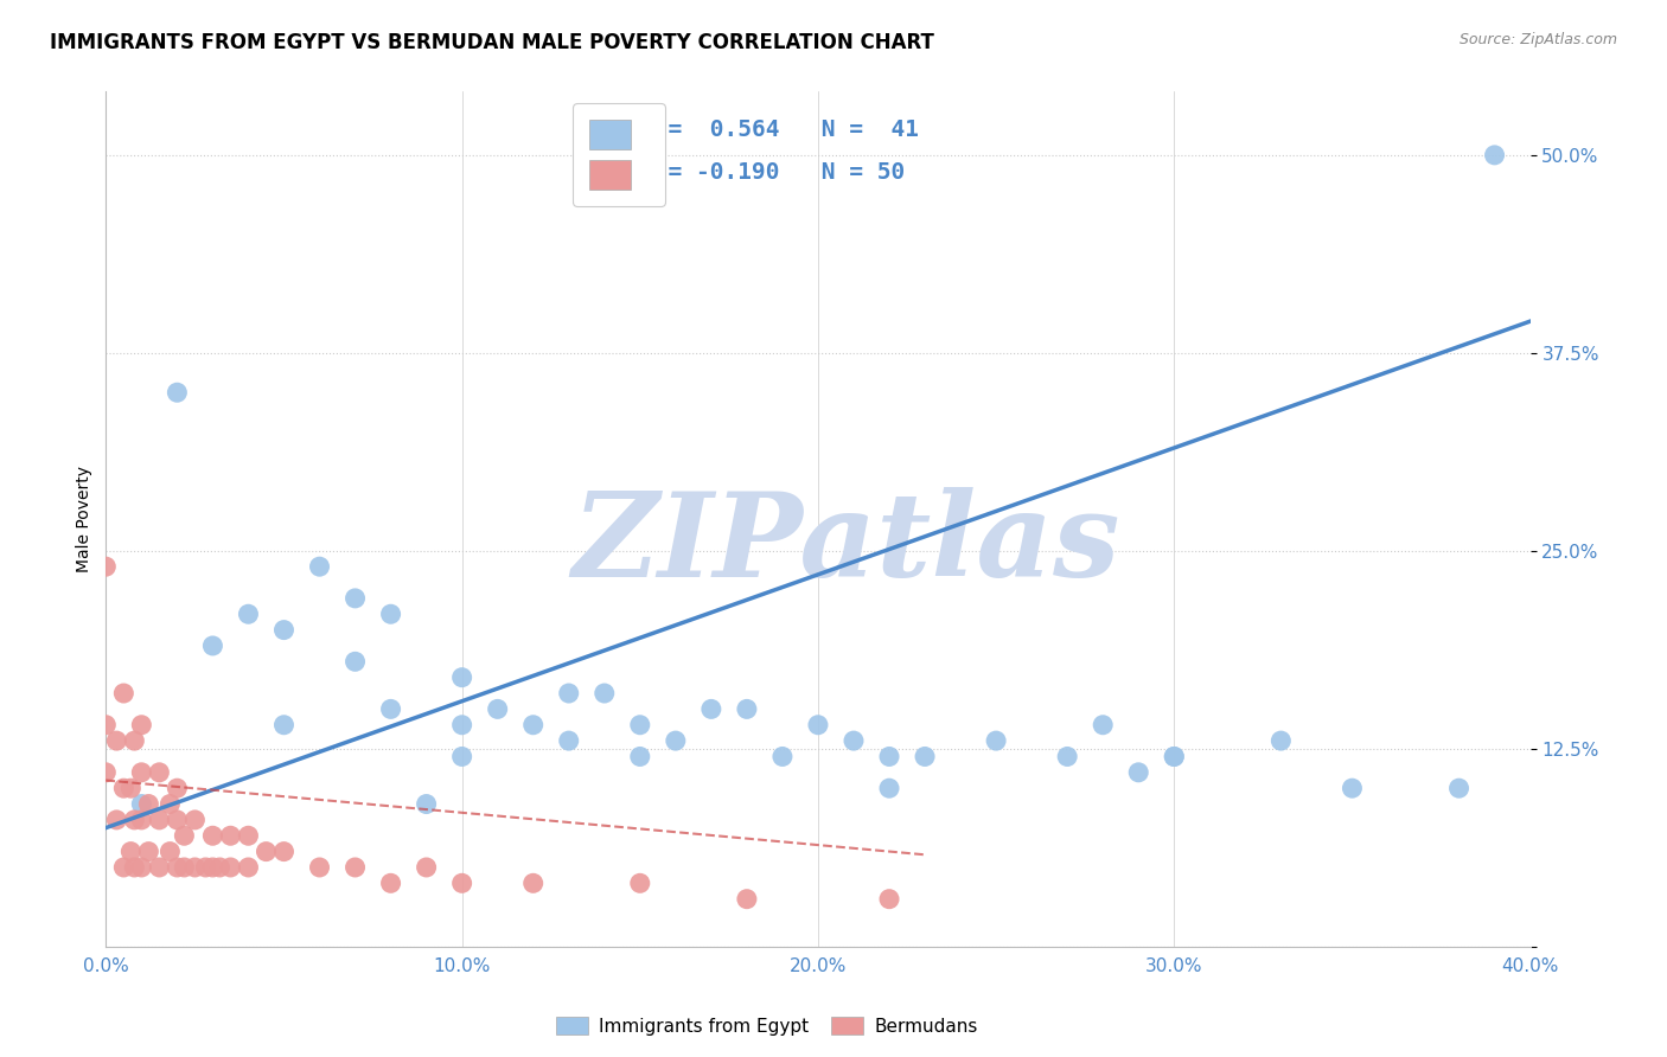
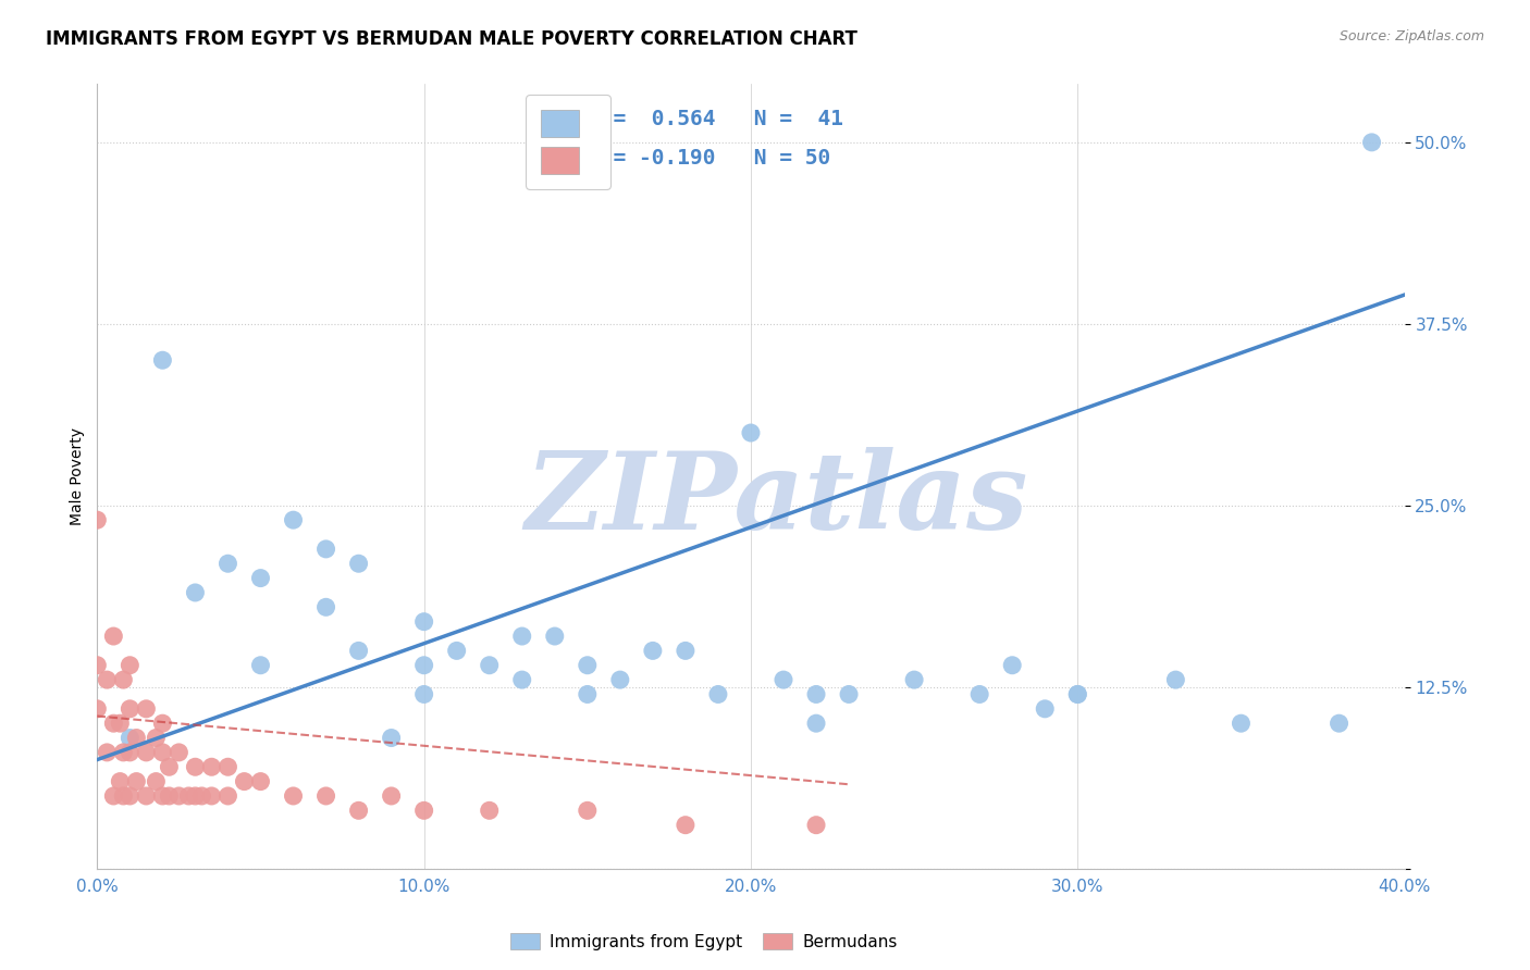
Immigrants from Egypt/20.0%: 14% -> 30%
